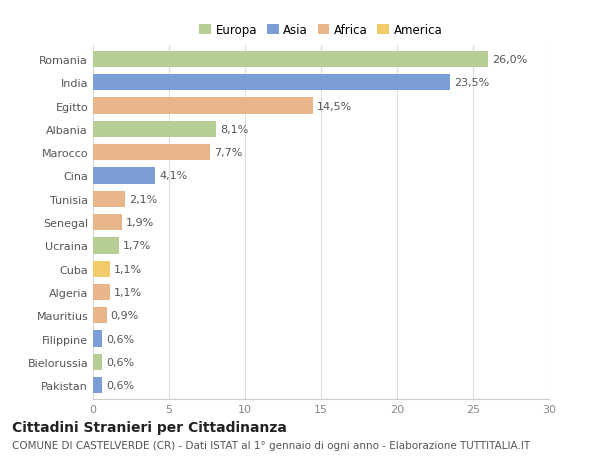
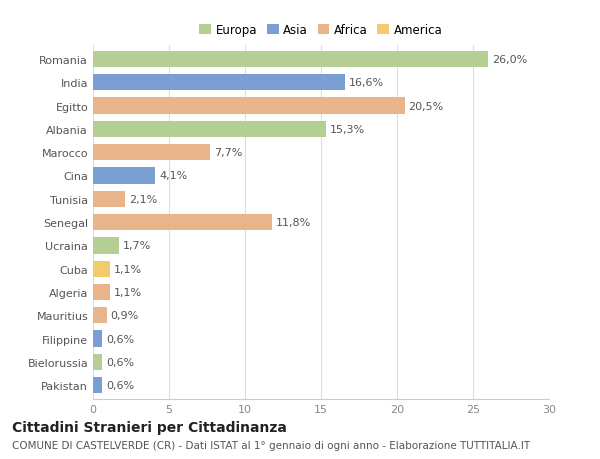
India: 23,5% -> 16,6%
Egitto: 14,5% -> 20,5%
Albania: 8,1% -> 15,3%
Senegal: 1,9% -> 11,8%
